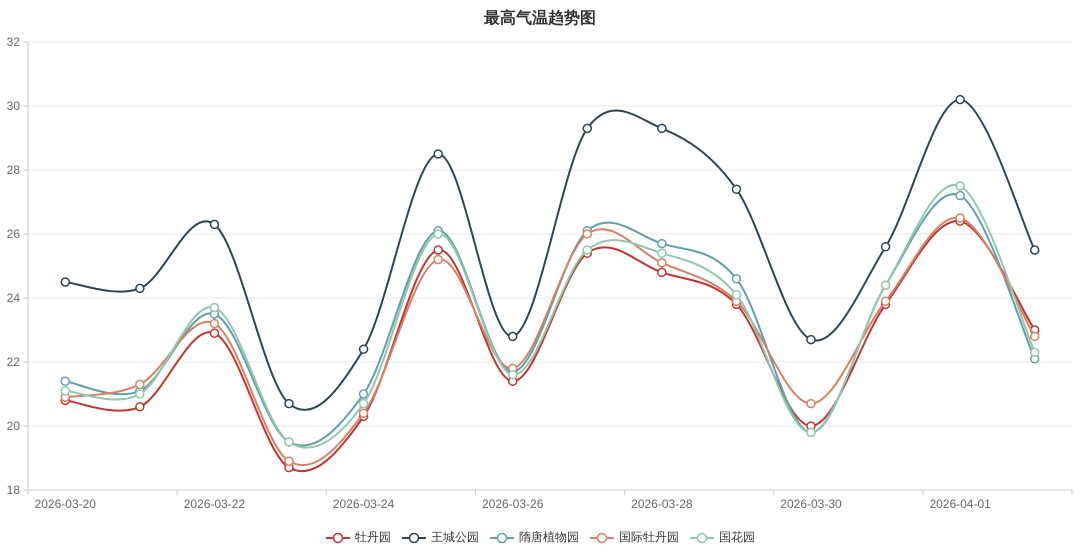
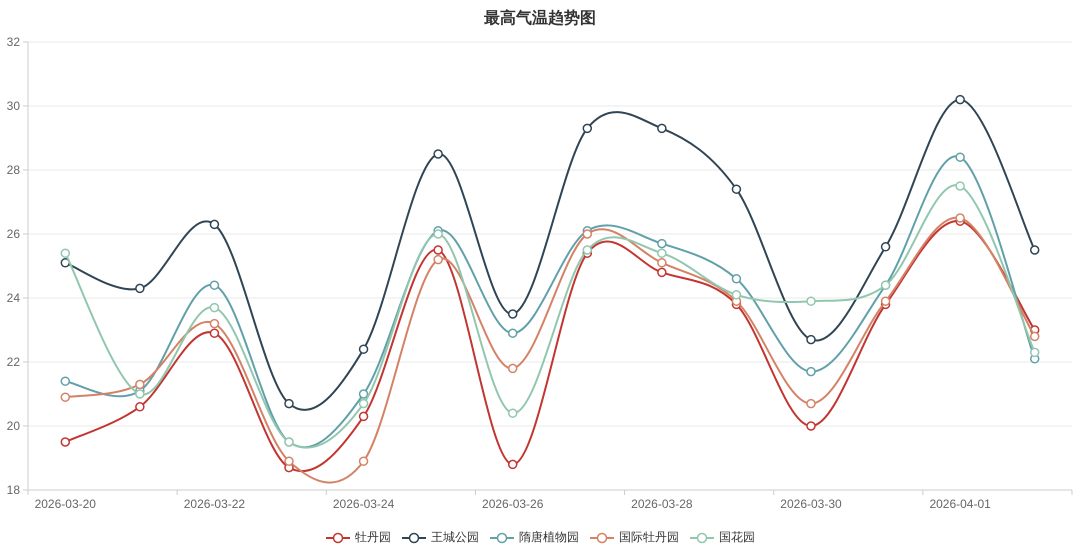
牡丹园/2026-03-20: 20.8 -> 19.5
王城公园/2026-03-20: 24.5 -> 25.1
国花园/2026-03-20: 21.1 -> 25.4
隋唐植物园/2026-03-22: 23.5 -> 24.4
国际牡丹园/2026-03-24: 20.4 -> 18.9
牡丹园/2026-03-26: 21.4 -> 18.8
王城公园/2026-03-26: 22.8 -> 23.5
隋唐植物园/2026-03-26: 21.7 -> 22.9
国花园/2026-03-26: 21.6 -> 20.4
隋唐植物园/2026-03-30: 19.8 -> 21.7
国花园/2026-03-30: 19.8 -> 23.9
隋唐植物园/2026-04-01: 27.2 -> 28.4
